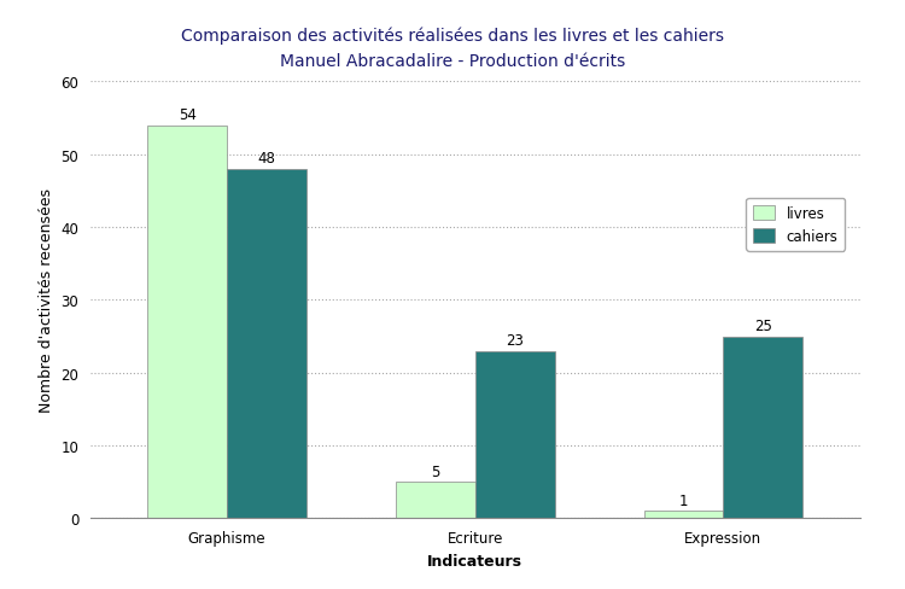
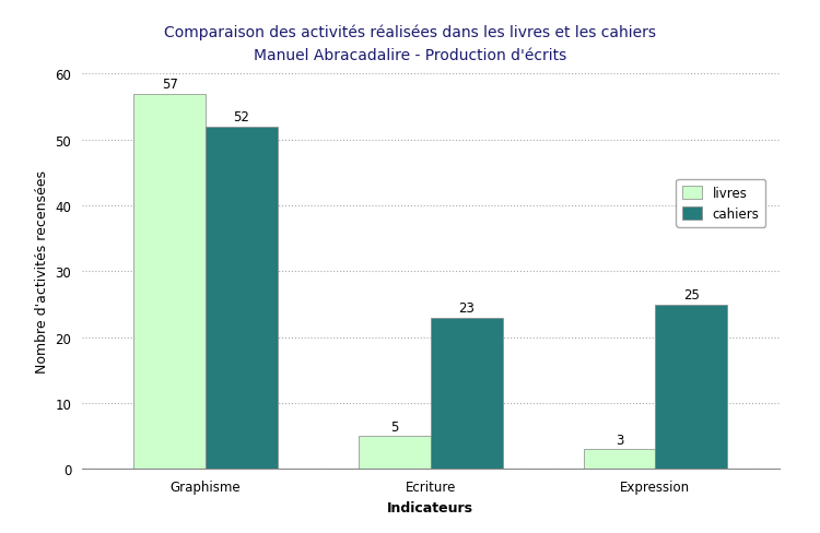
livres/Graphisme: 54 -> 57
cahiers/Graphisme: 48 -> 52
livres/Expression: 1 -> 3
